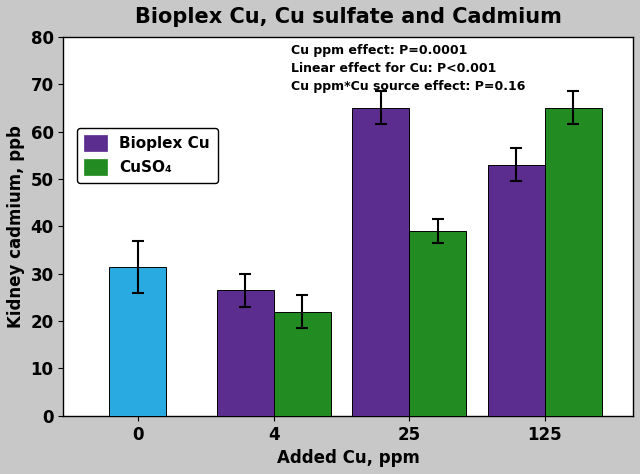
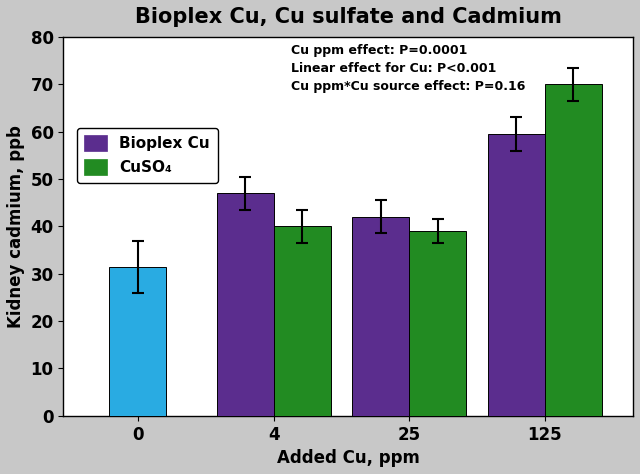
Bioplex Cu/4: 26.5 -> 47.0
CuSO₄/4: 22 -> 40
Bioplex Cu/25: 65.0 -> 42.0
Bioplex Cu/125: 53.0 -> 59.5
CuSO₄/125: 65 -> 70
